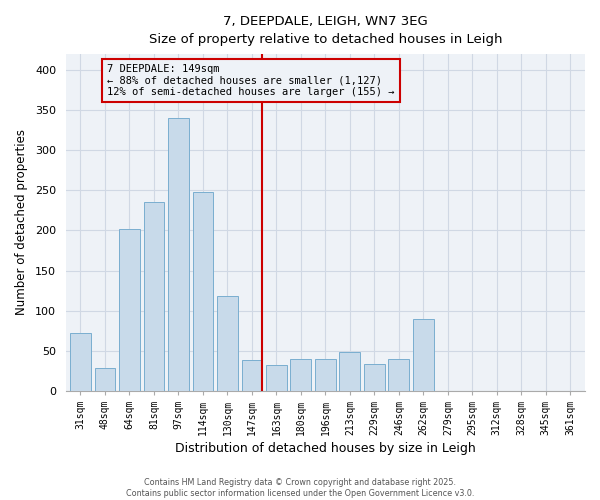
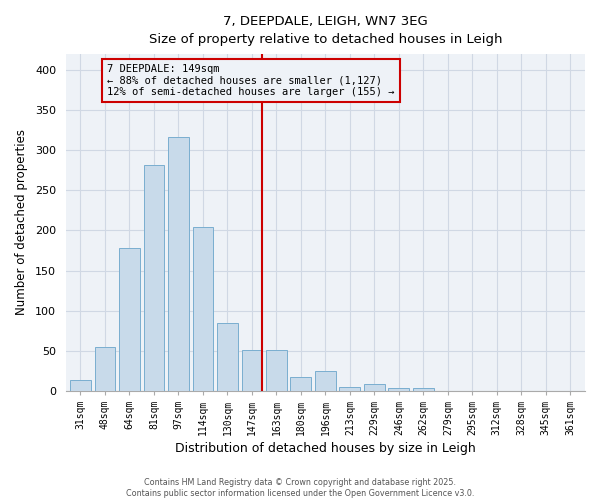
31sqm: 72 -> 13
48sqm: 28 -> 54
64sqm: 202 -> 178
81sqm: 236 -> 282
97sqm: 340 -> 317
114sqm: 248 -> 204
130sqm: 118 -> 84
147sqm: 38 -> 51
163sqm: 32 -> 51
180sqm: 40 -> 17
196sqm: 40 -> 25
213sqm: 48 -> 5
229sqm: 34 -> 9
246sqm: 40 -> 4
262sqm: 90 -> 3
